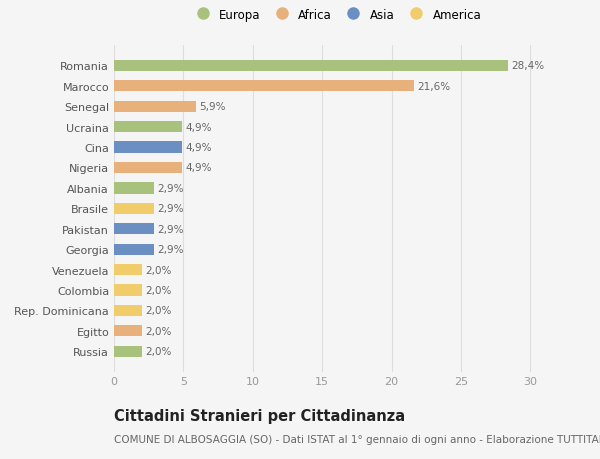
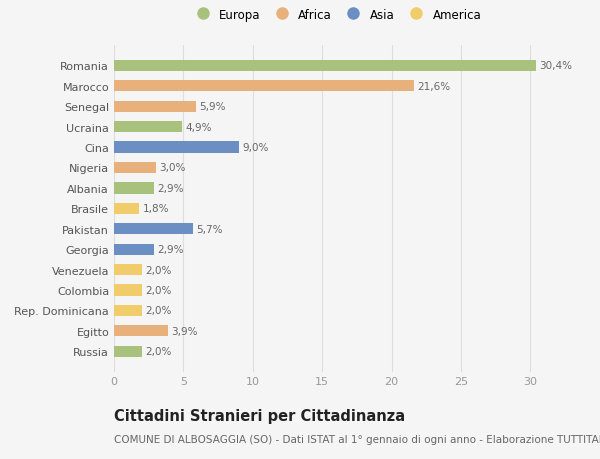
Romania: 28,4% -> 30,4%
Cina: 4,9% -> 9,0%
Nigeria: 4,9% -> 3,0%
Brasile: 2,9% -> 1,8%
Pakistan: 2,9% -> 5,7%
Egitto: 2,0% -> 3,9%
